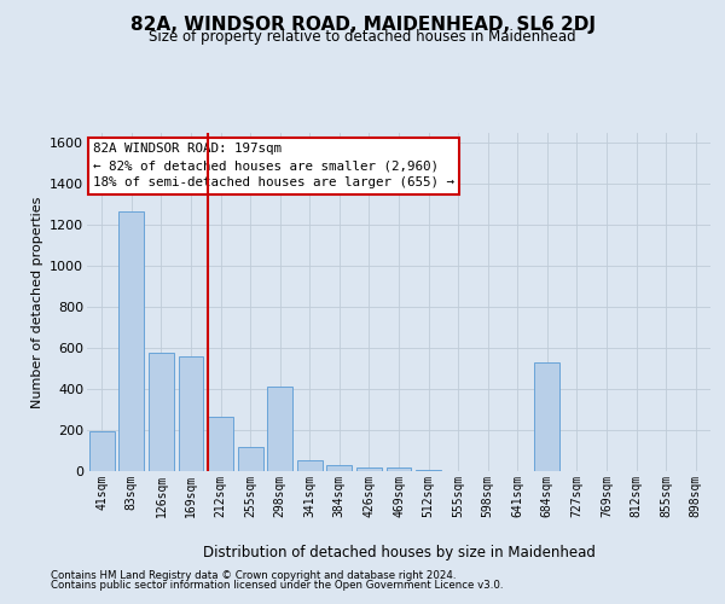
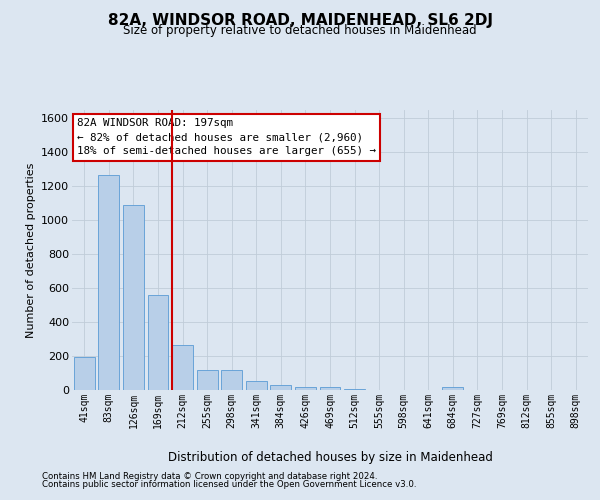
126sqm: 580 -> 1090
298sqm: 410 -> 120
684sqm: 530 -> 20
